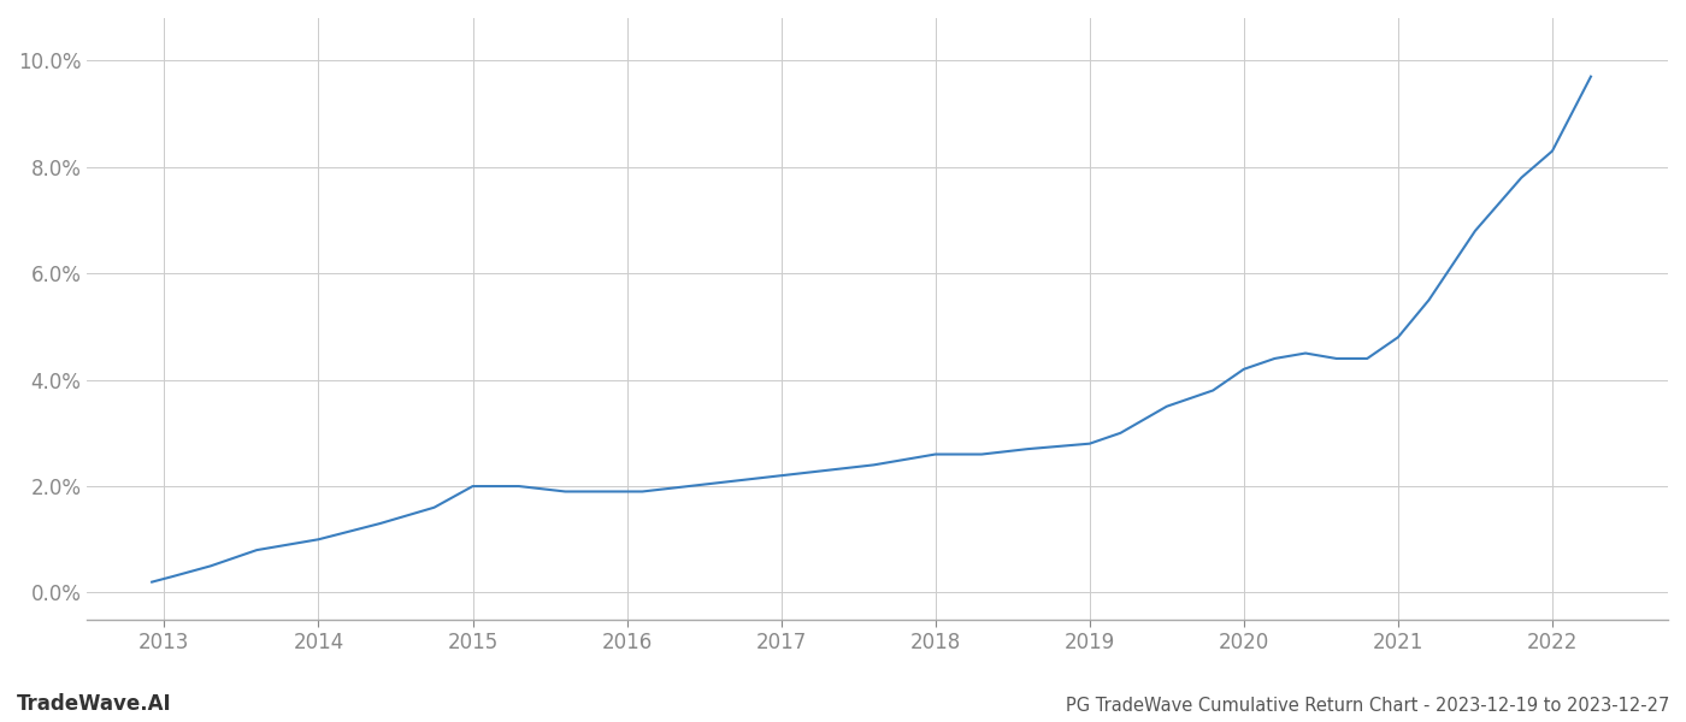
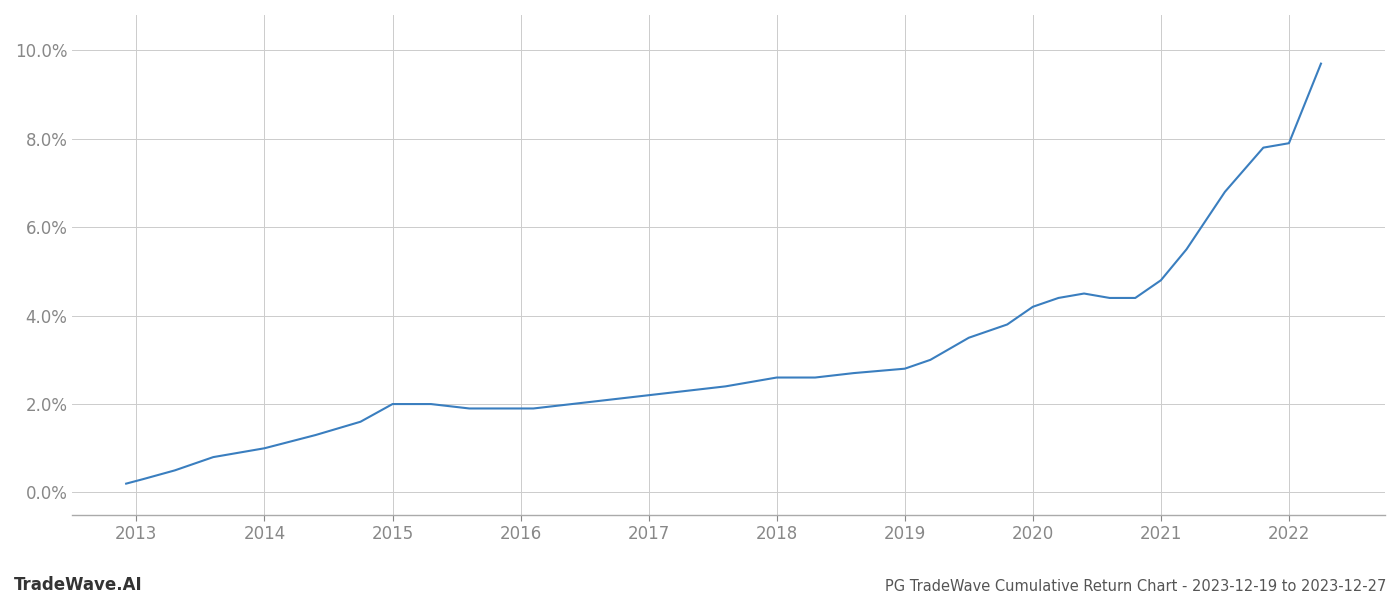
2022: 8.3% -> 7.9%
